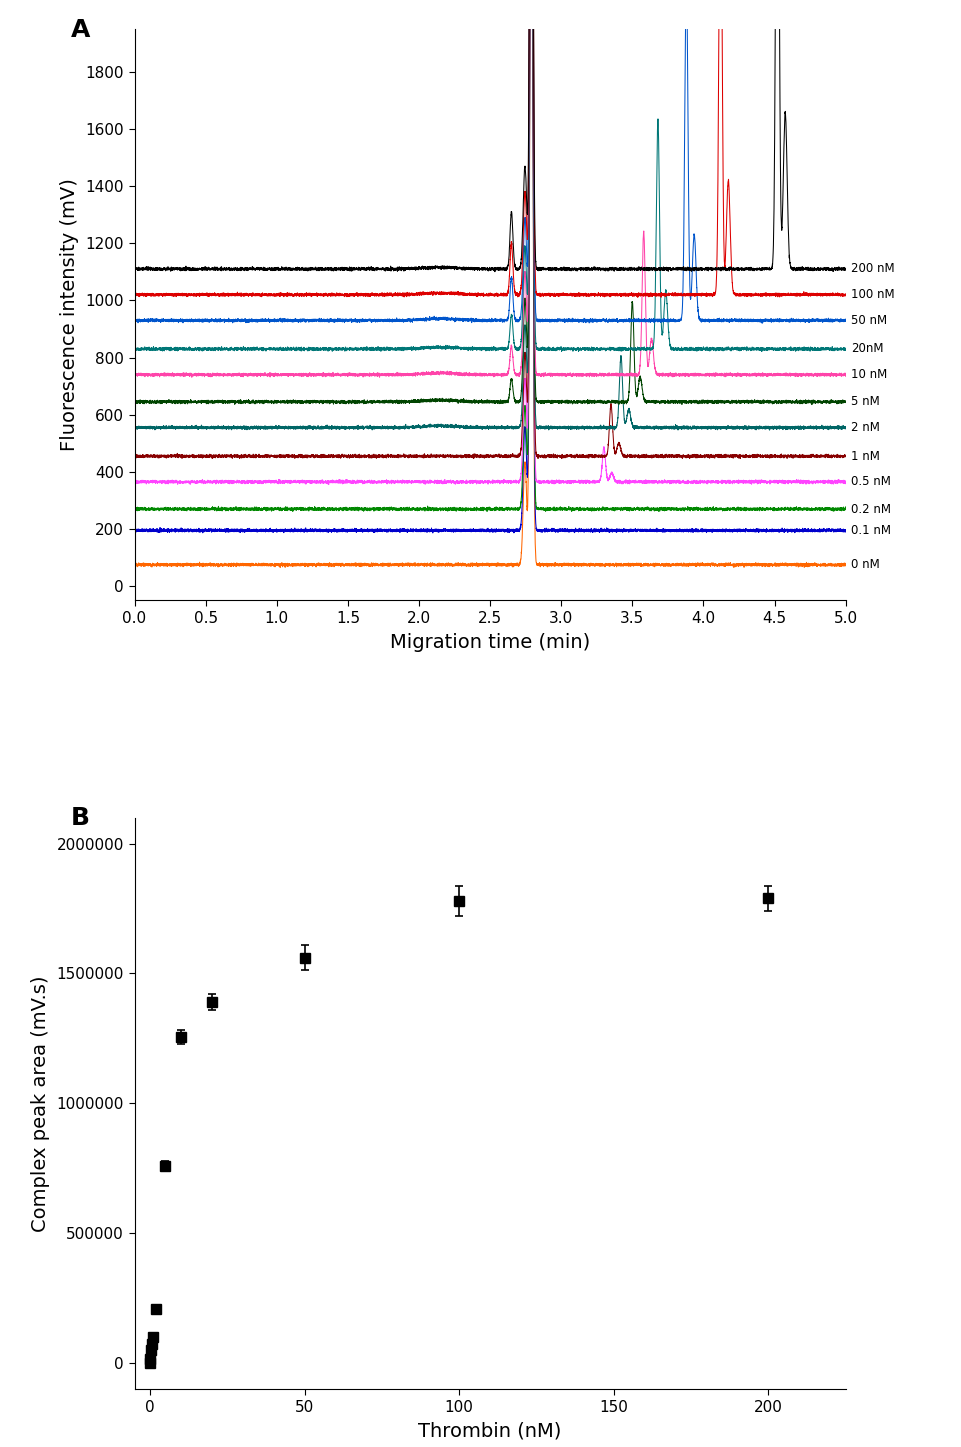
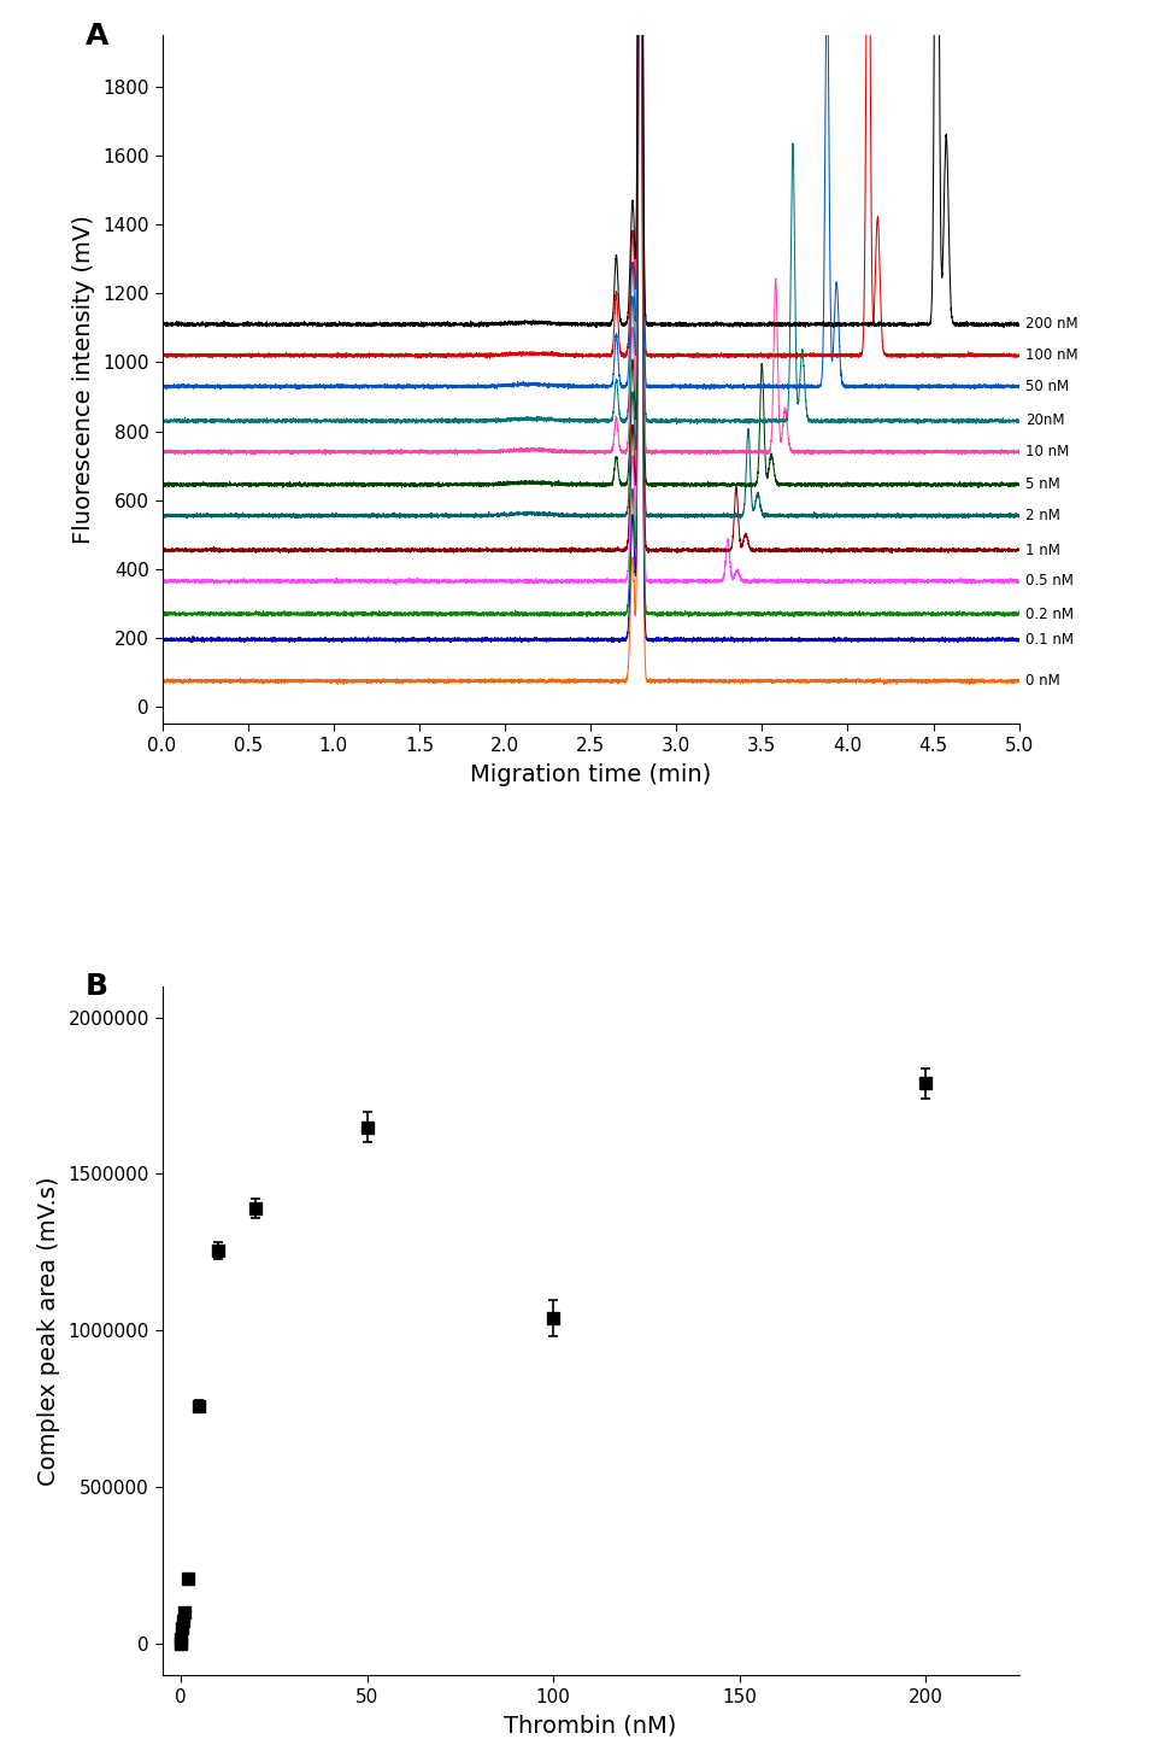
50: 1560000 -> 1650000
100: 1780000 -> 1040000
